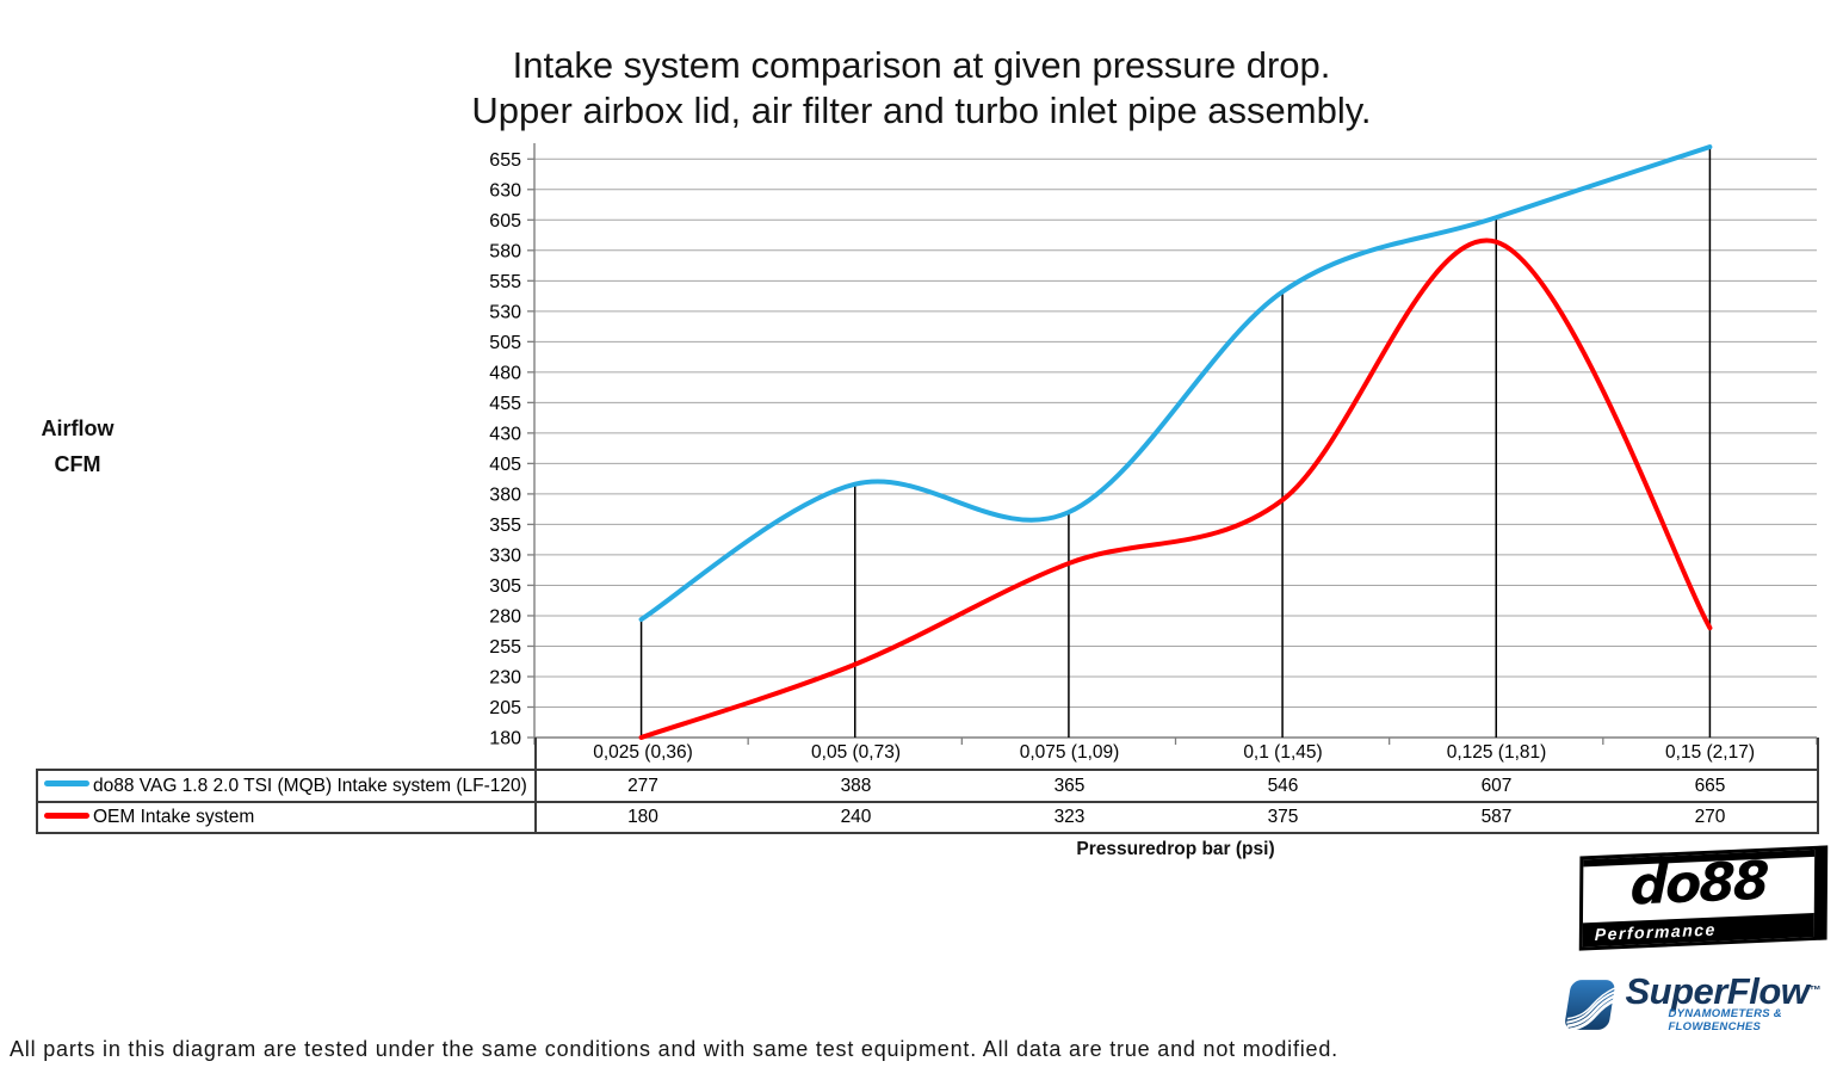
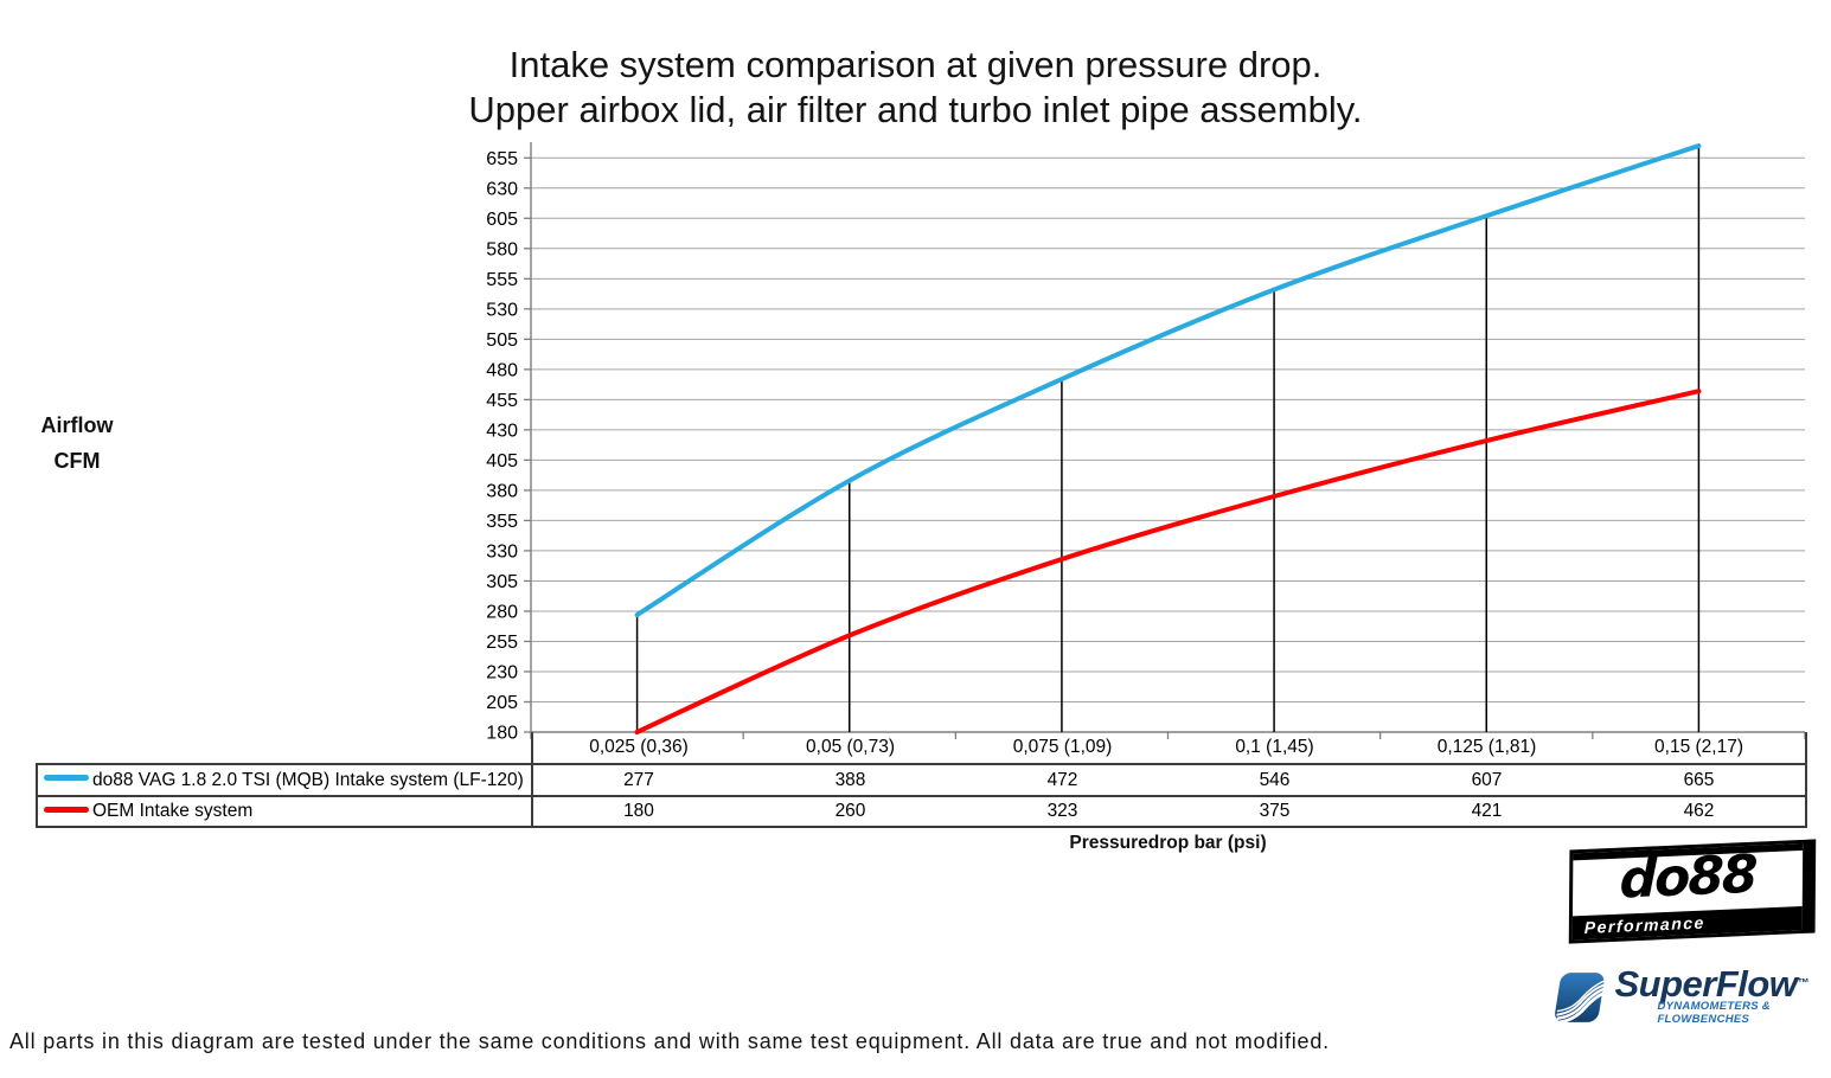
OEM Intake system/0,05 (0,73): 240 -> 260
do88 VAG 1.8 2.0 TSI (MQB) Intake system (LF-120)/0,075 (1,09): 365 -> 472
OEM Intake system/0,125 (1,81): 587 -> 421
OEM Intake system/0,15 (2,17): 270 -> 462
